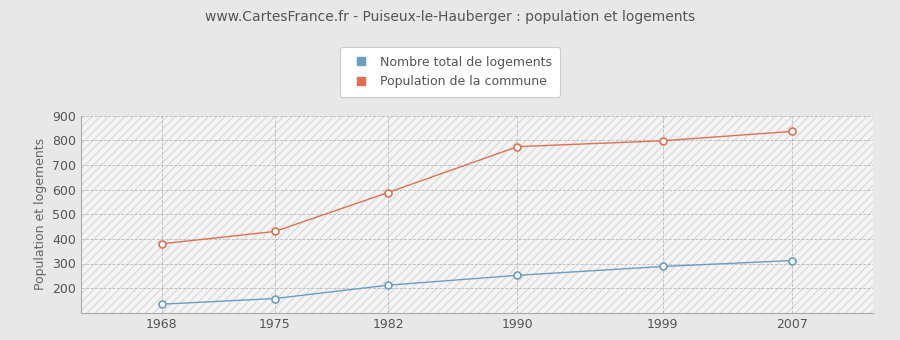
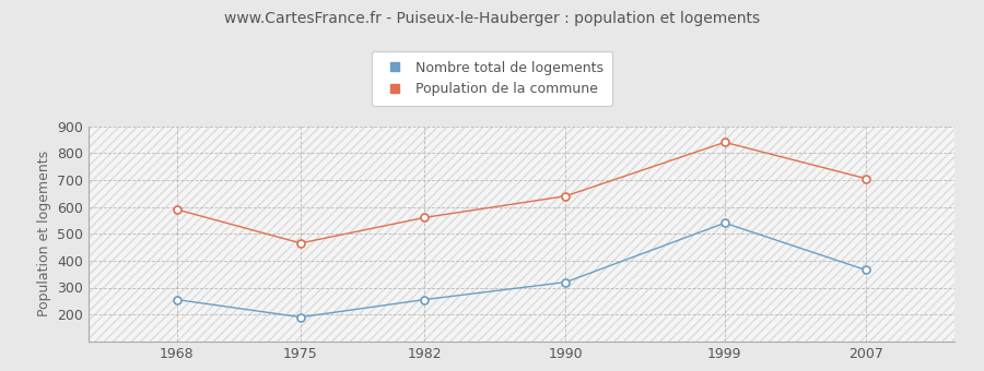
Nombre total de logements/1968: 135 -> 255
Population de la commune/1968: 380 -> 590
Nombre total de logements/1975: 158 -> 190
Population de la commune/1975: 430 -> 465
Nombre total de logements/1982: 212 -> 255
Population de la commune/1982: 588 -> 560
Nombre total de logements/1990: 252 -> 320
Population de la commune/1990: 774 -> 640
Nombre total de logements/1999: 288 -> 540
Population de la commune/1999: 798 -> 840
Nombre total de logements/2007: 312 -> 365
Population de la commune/2007: 836 -> 705
